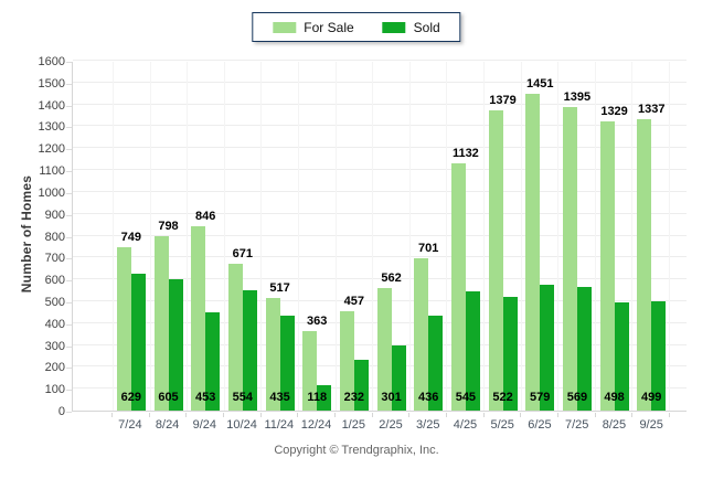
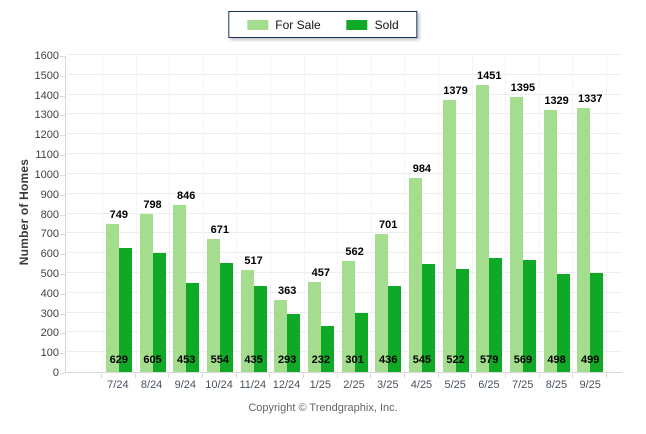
Sold/12/24: 118 -> 293
For Sale/4/25: 1132 -> 984
